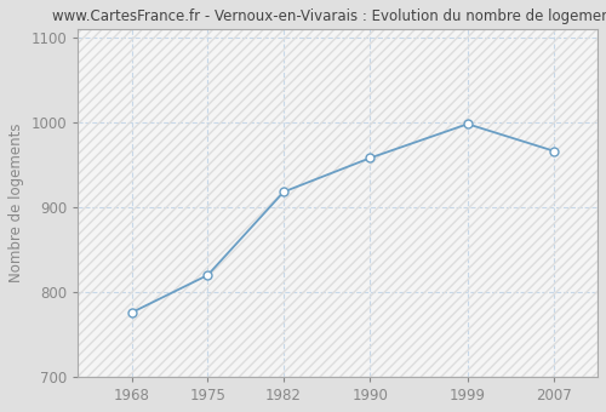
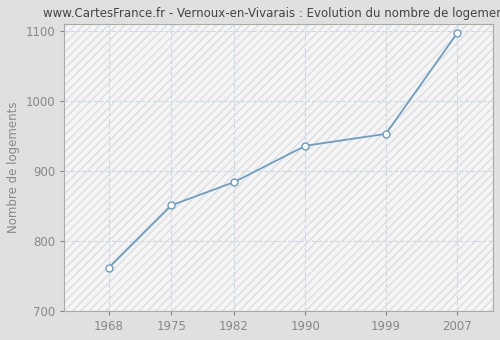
1968: 776 -> 762
1975: 820 -> 851
1982: 918 -> 884
1990: 958 -> 936
1999: 998 -> 953
2007: 966 -> 1097
